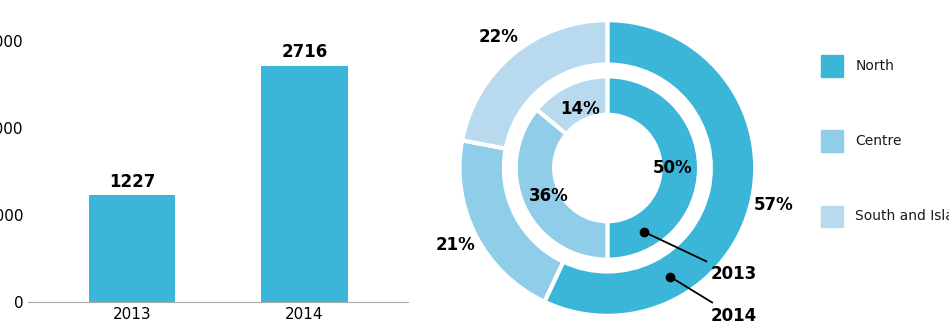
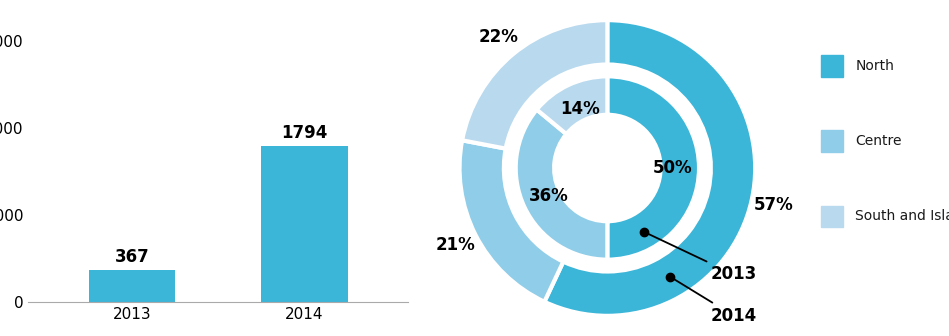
2013: 1227 -> 367
2014: 2716 -> 1794
